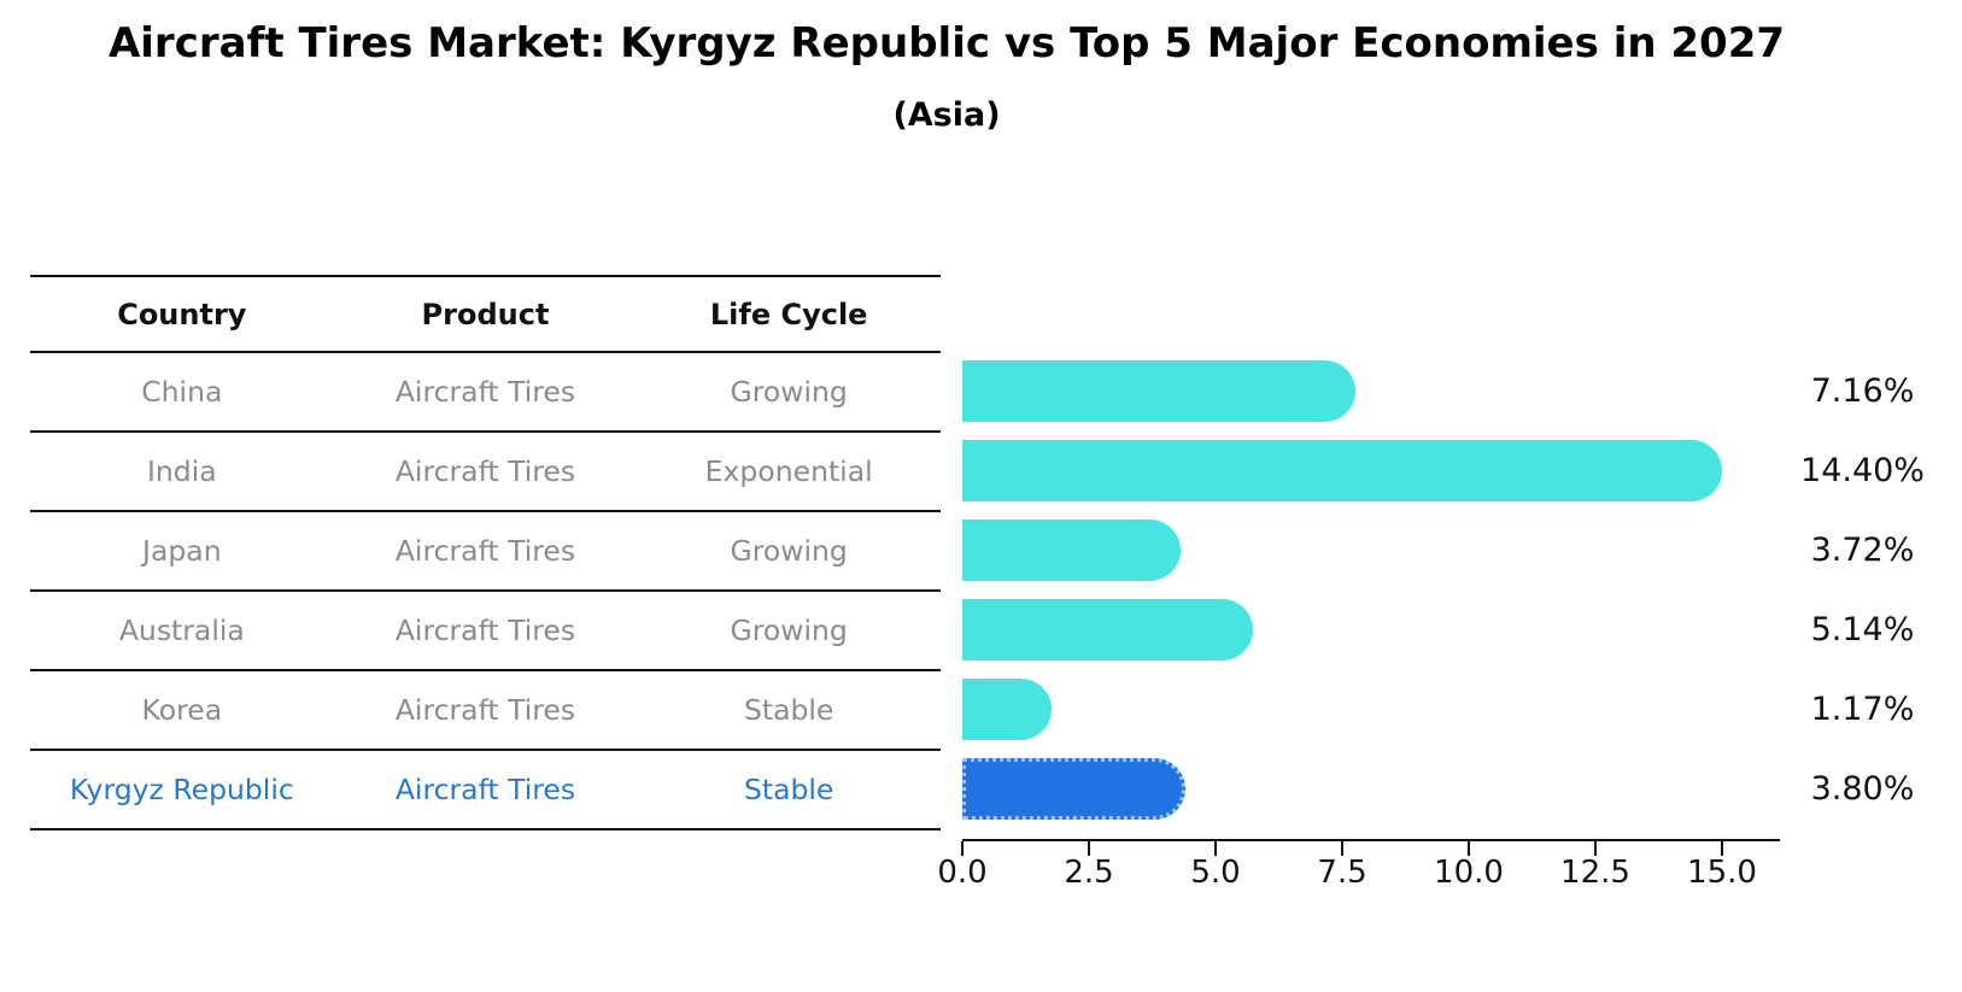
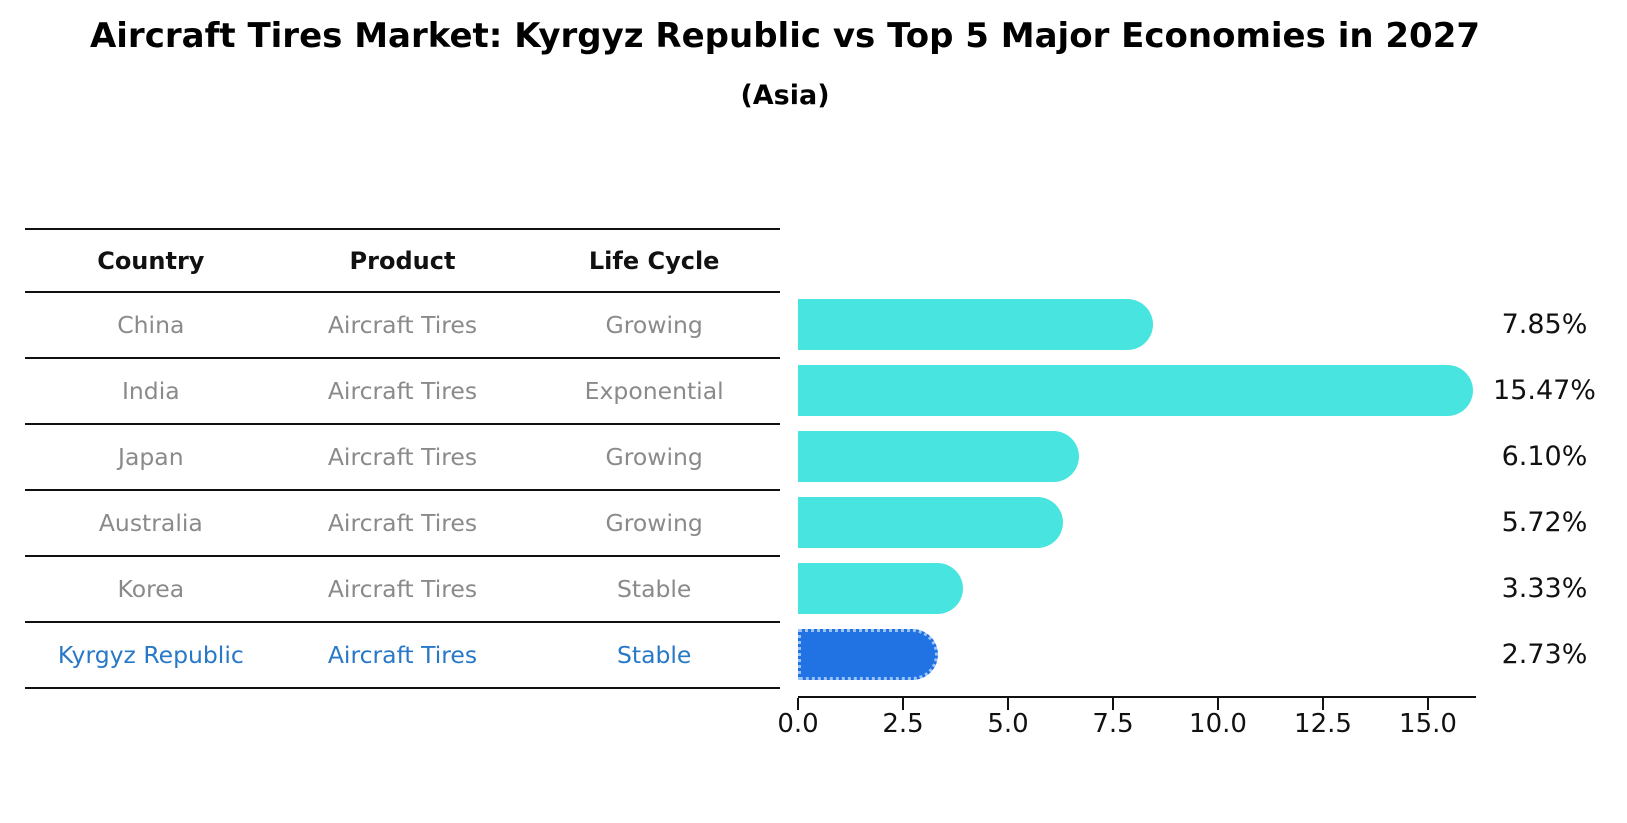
China: 7.16% -> 7.85%
India: 14.40% -> 15.47%
Japan: 3.72% -> 6.10%
Australia: 5.14% -> 5.72%
Korea: 1.17% -> 3.33%
Kyrgyz Republic: 3.80% -> 2.73%
